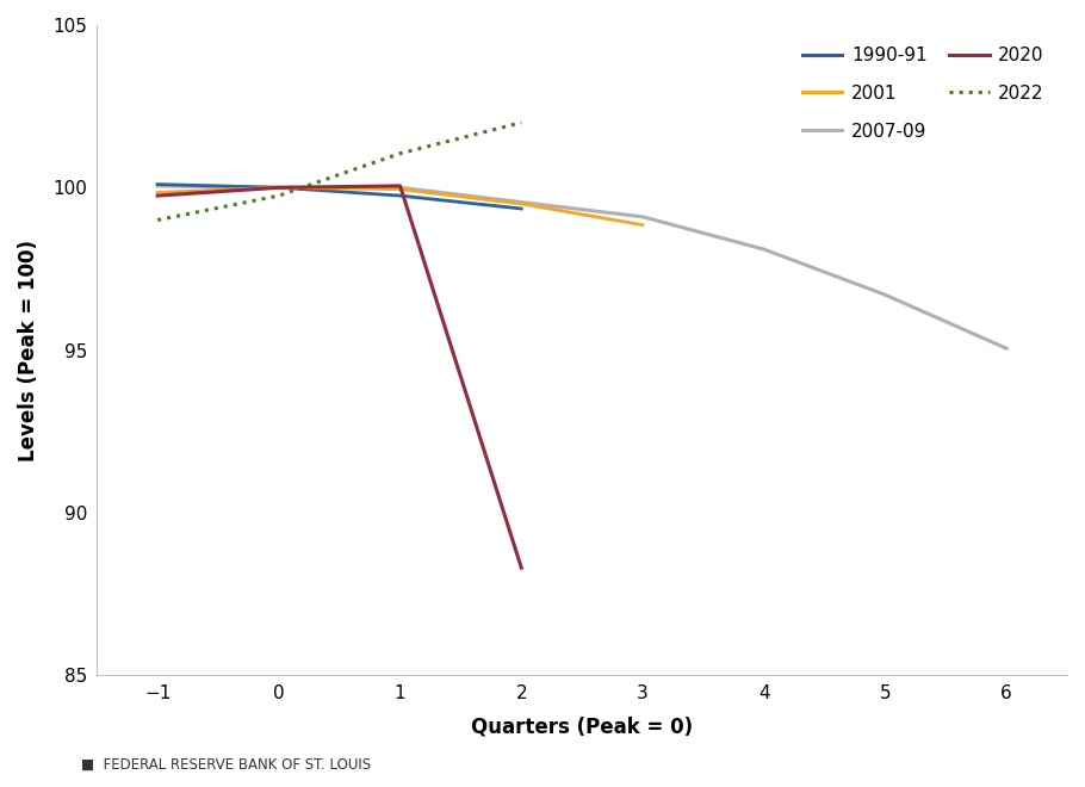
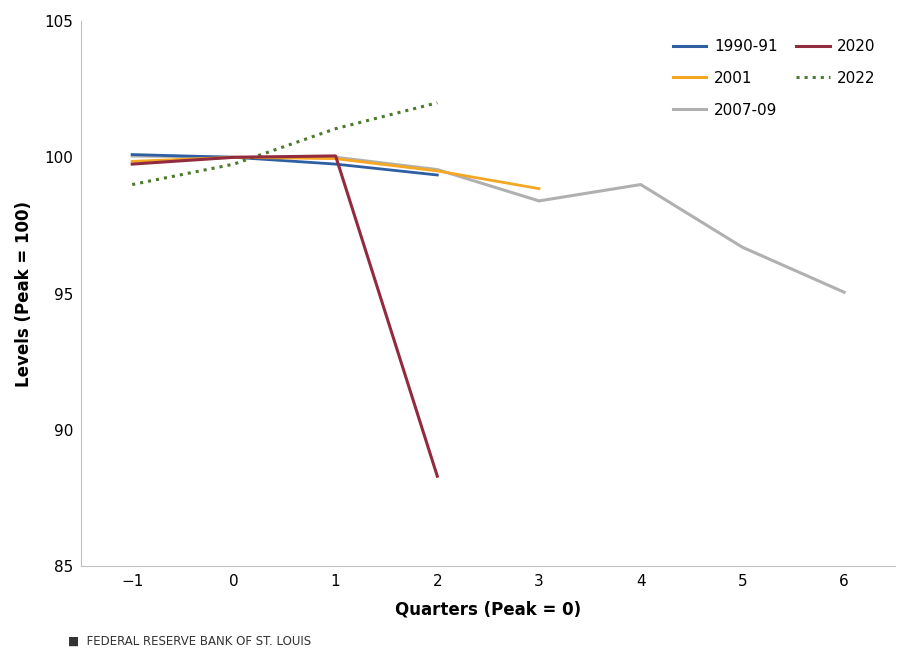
2007-09/3: 99.10 -> 98.40
2007-09/4: 98.10 -> 99.00
